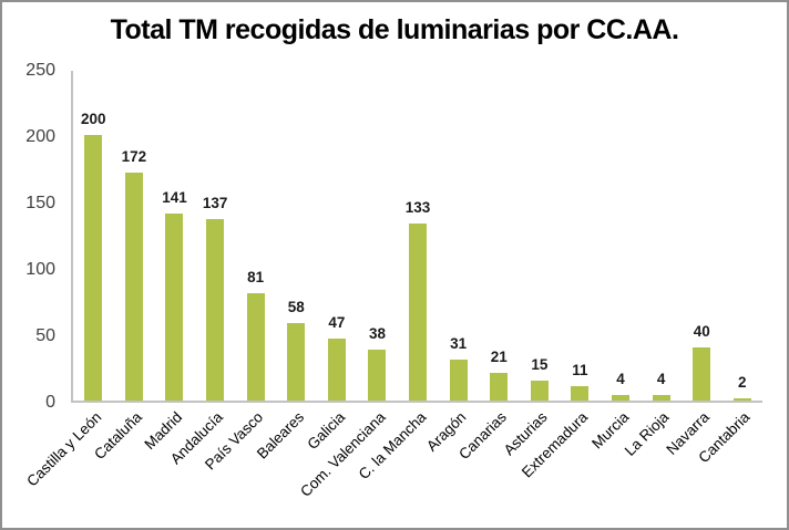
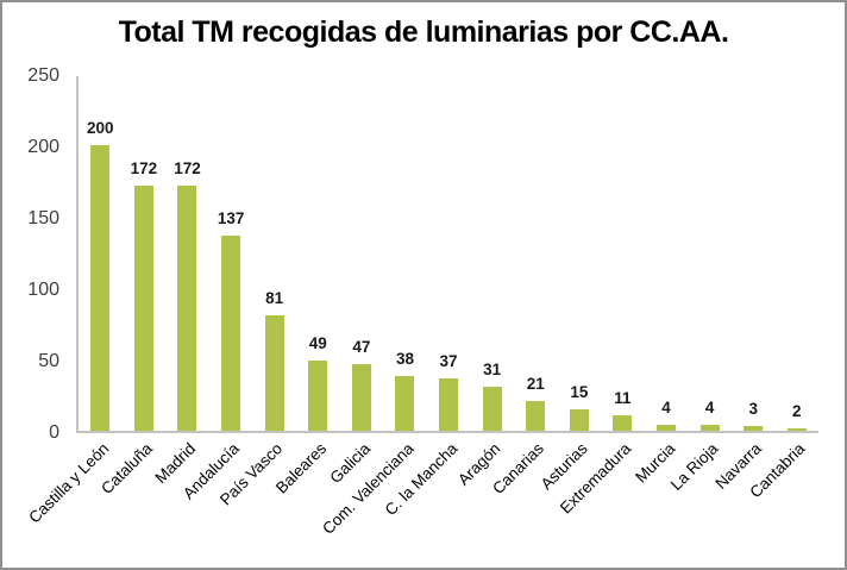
Madrid: 141 -> 172
Baleares: 58 -> 49
C. la Mancha: 133 -> 37
Navarra: 40 -> 3
